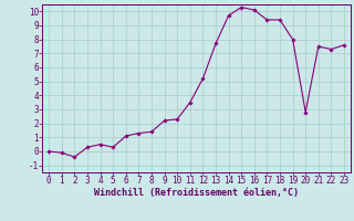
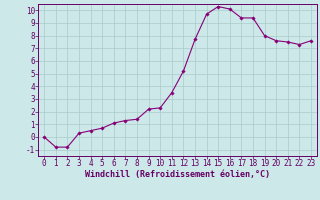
1: -0.1 -> -0.8
2: -0.4 -> -0.8
5: 0.3 -> 0.7
20: 2.8 -> 7.6
